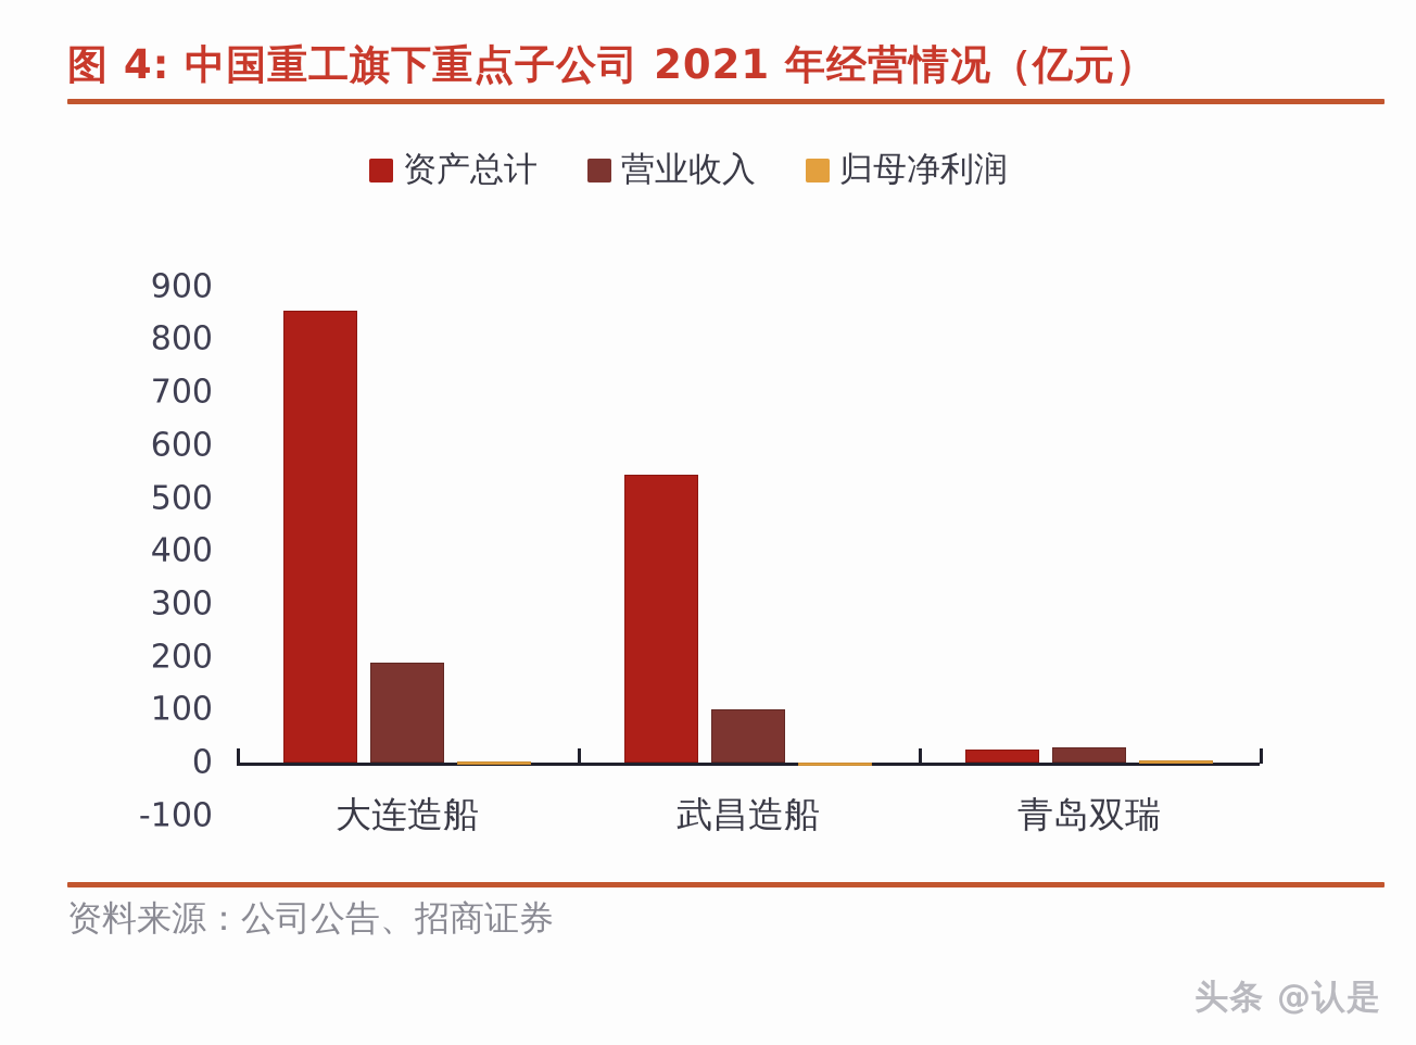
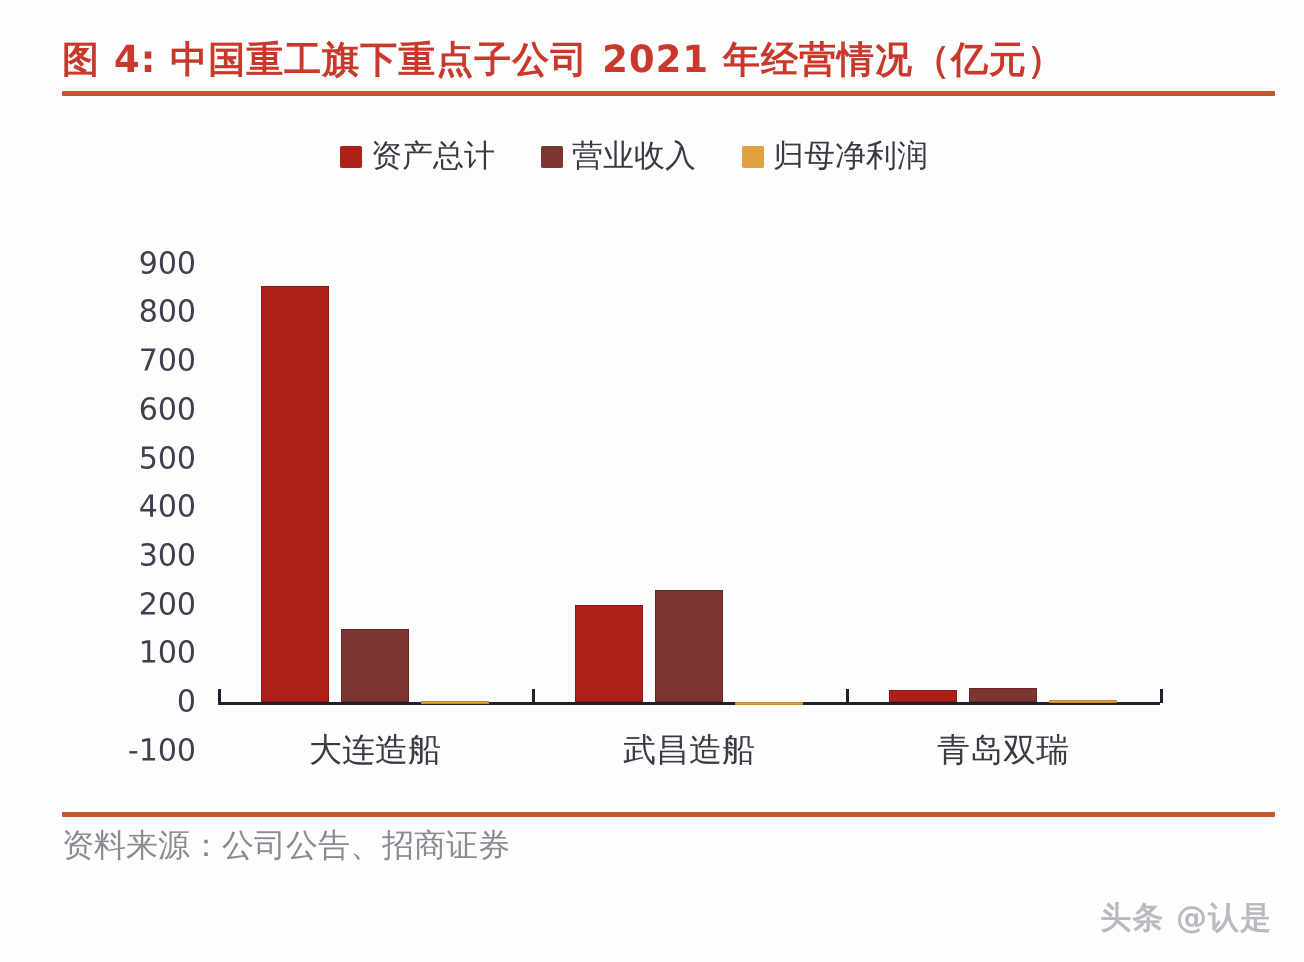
营业收入/大连造船: 190 -> 150
资产总计/武昌造船: 540 -> 200
营业收入/武昌造船: 100 -> 230
